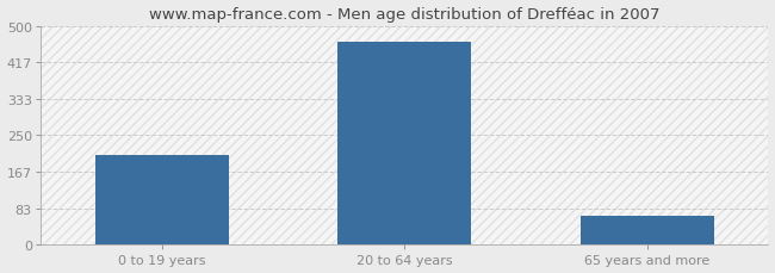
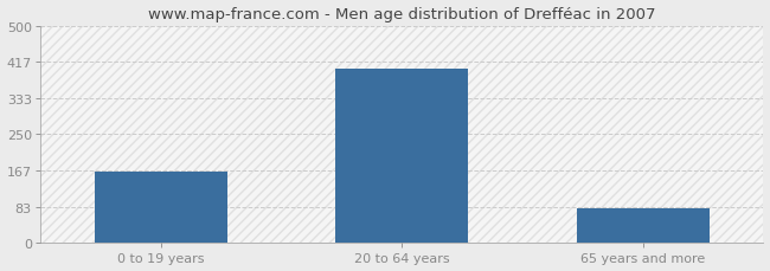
0 to 19 years: 205 -> 165
20 to 64 years: 462 -> 400
65 years and more: 65 -> 80
